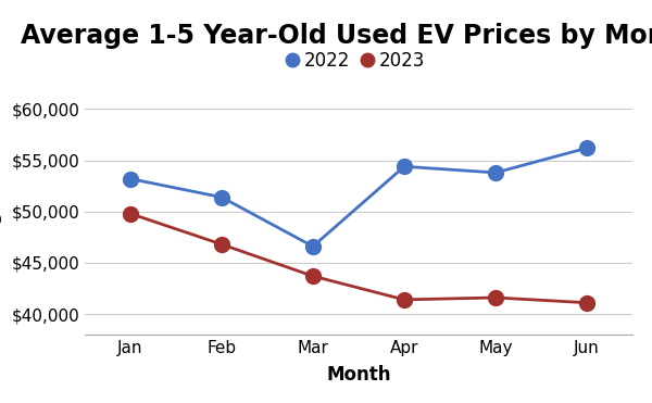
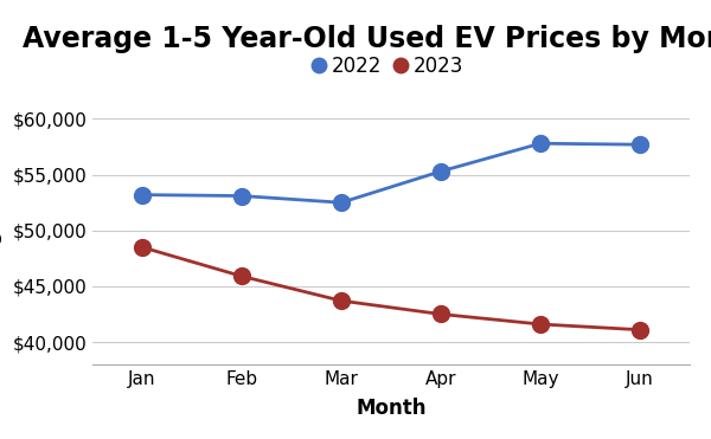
2023/Jan: $49,800 -> $48,500
2022/Feb: $51,400 -> $53,100
2023/Feb: $46,800 -> $45,900
2022/Mar: $46,600 -> $52,500
2022/Apr: $54,400 -> $55,300
2023/Apr: $41,400 -> $42,500
2022/May: $53,800 -> $57,800
2022/Jun: $56,200 -> $57,700
